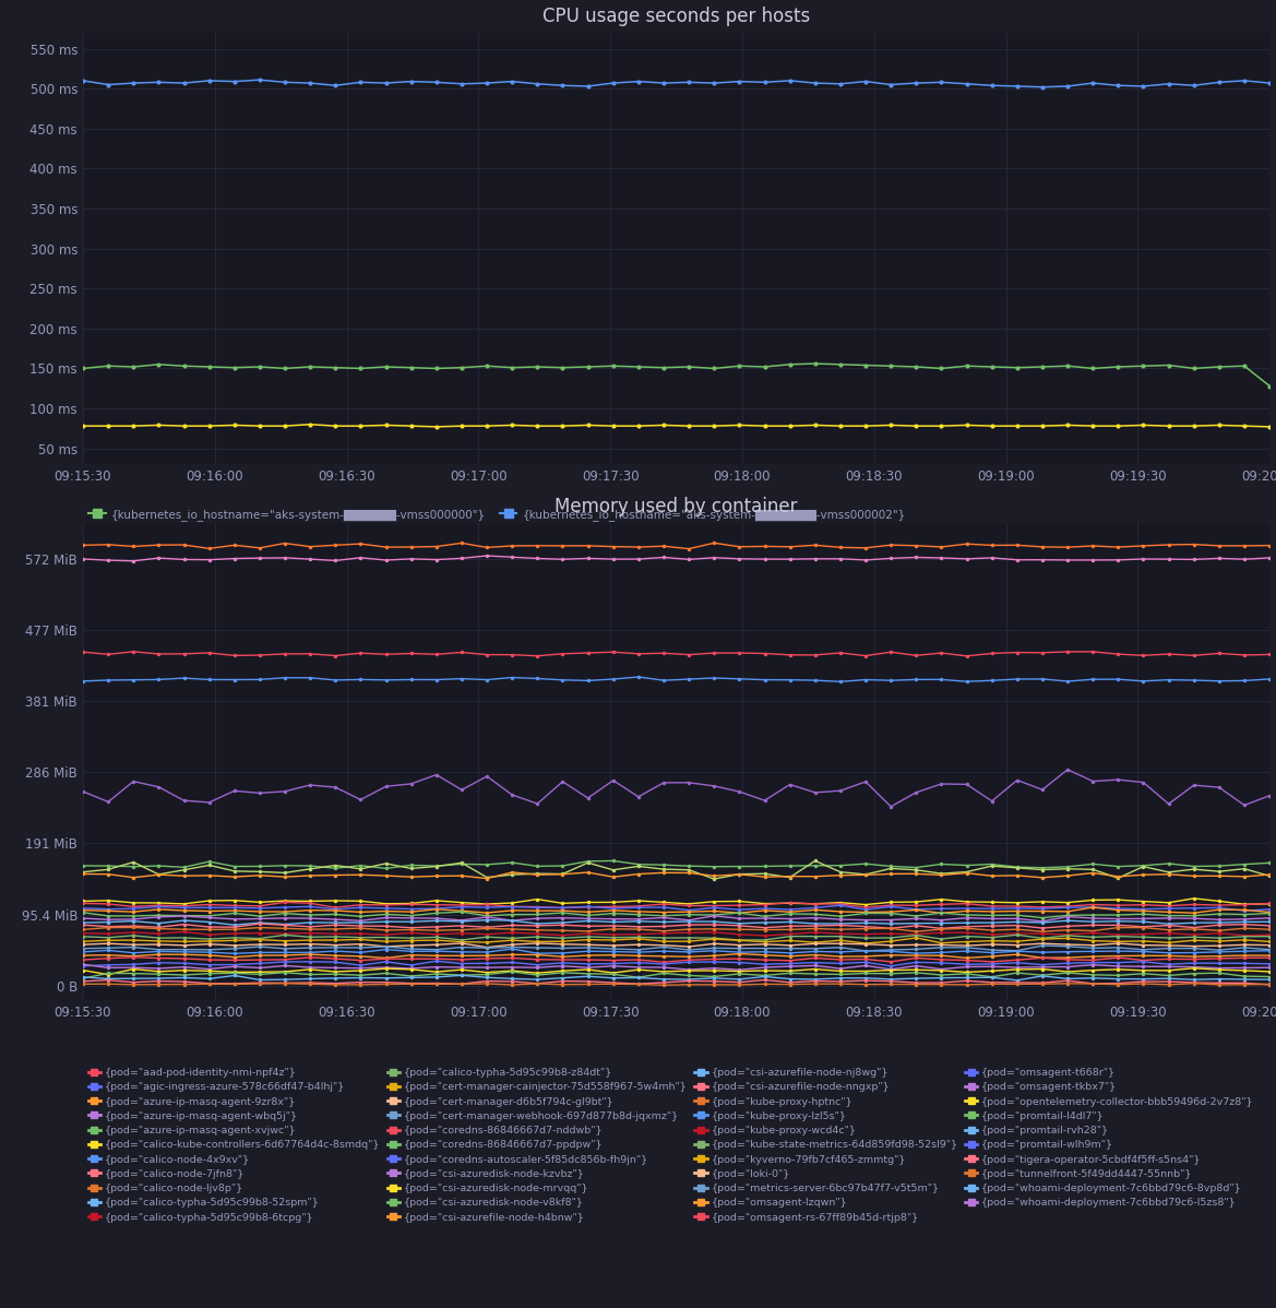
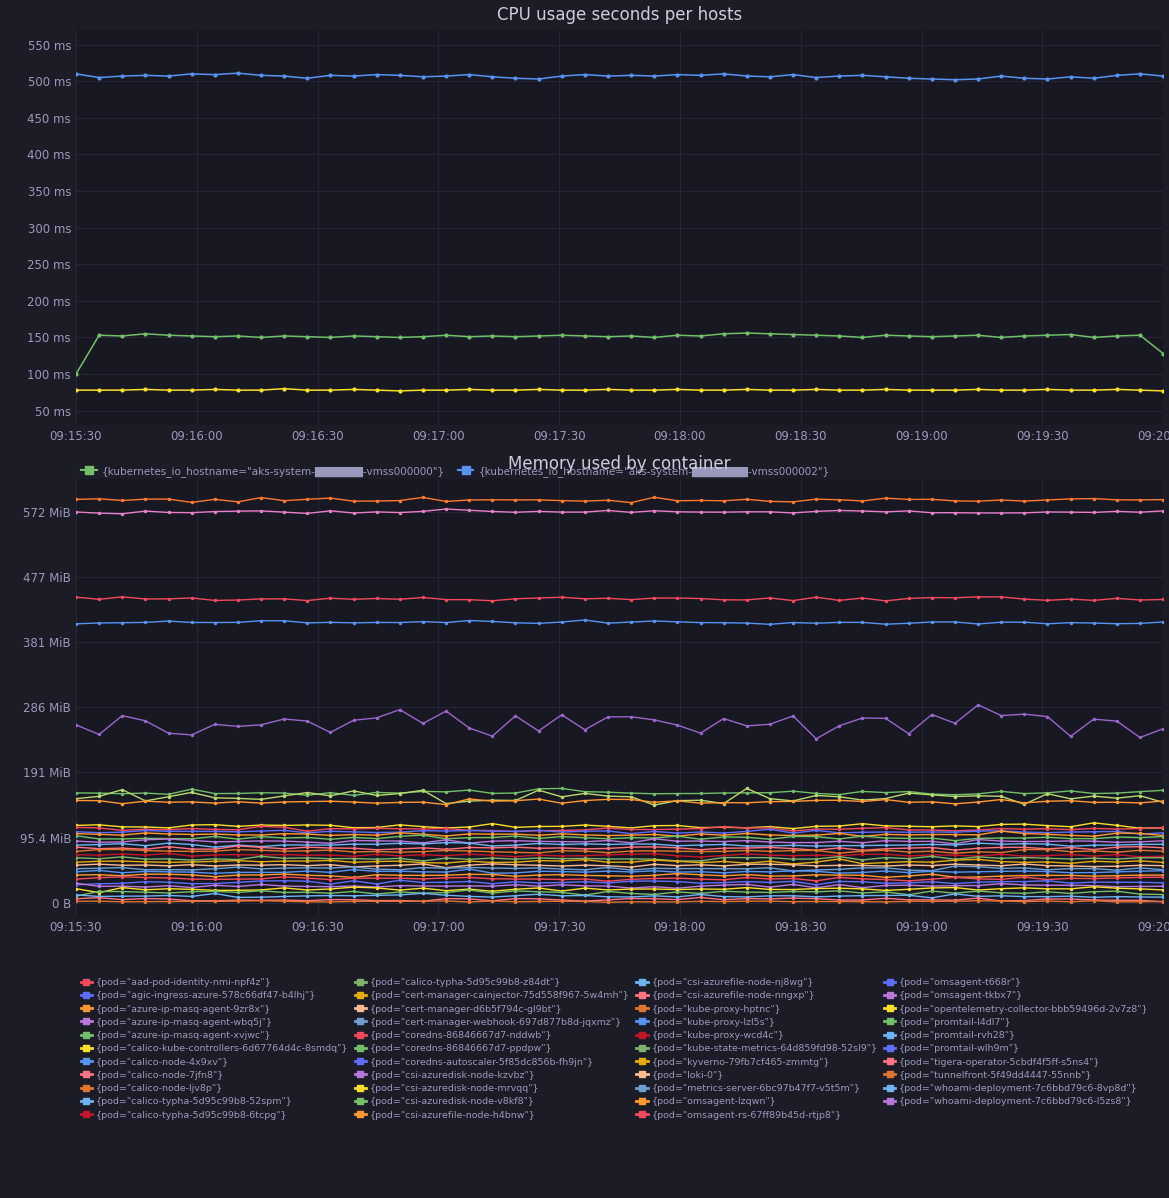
CPU usage seconds per hosts/{kubernetes_io_hostname="aks-system-██████-vmss000000"}/09:15:30: 150 ms -> 100 ms
